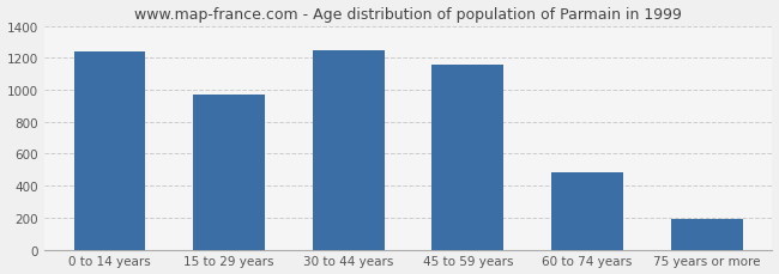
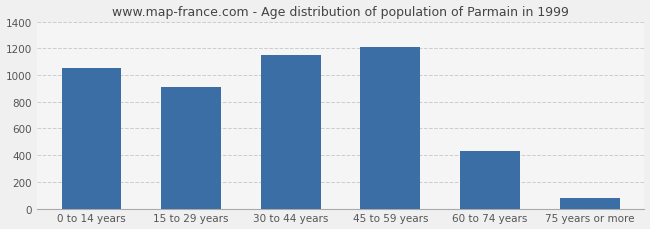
0 to 14 years: 1240 -> 1050
15 to 29 years: 970 -> 910
30 to 44 years: 1250 -> 1150
45 to 59 years: 1160 -> 1210
60 to 74 years: 480 -> 430
75 years or more: 190 -> 80
